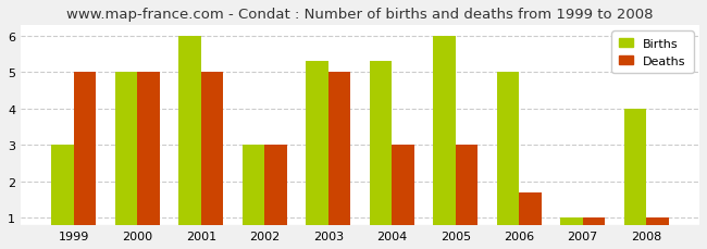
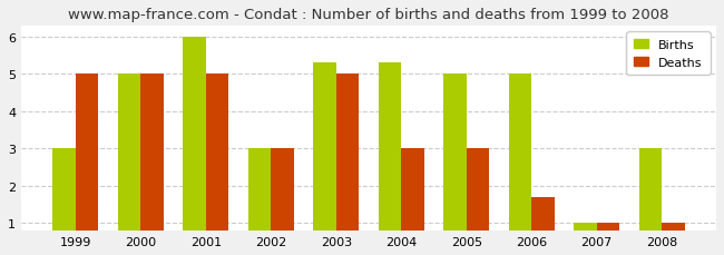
Births/2005: 6.0 -> 5.0
Births/2008: 4.0 -> 3.0
